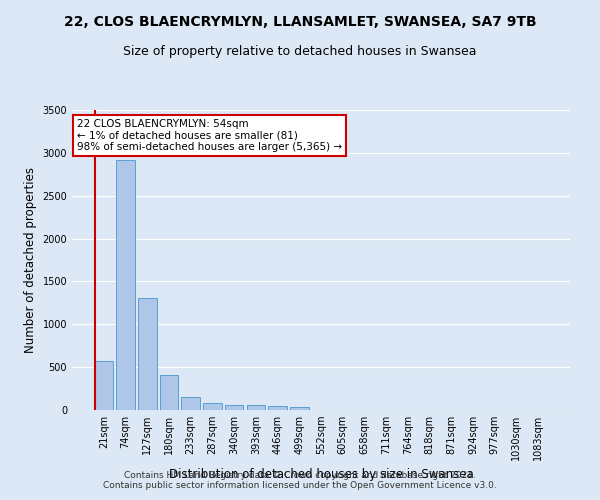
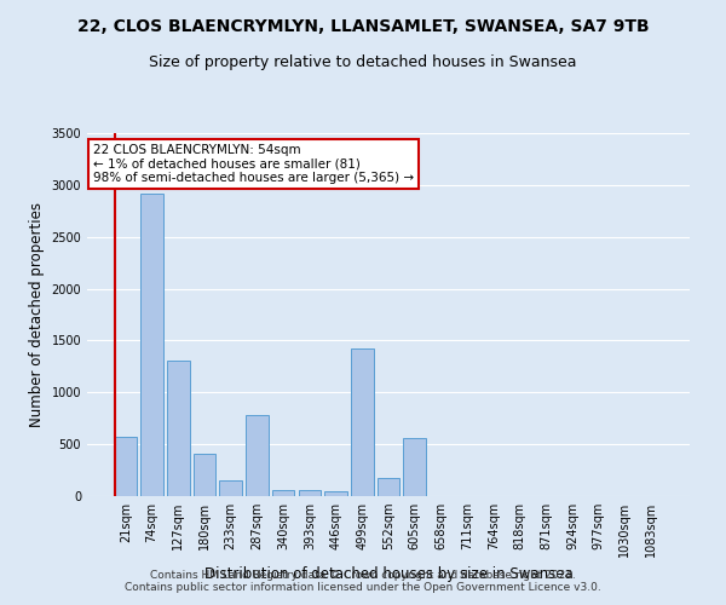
287sqm: 80 -> 780
499sqm: 40 -> 1420
552sqm: 0 -> 180
605sqm: 0 -> 560
